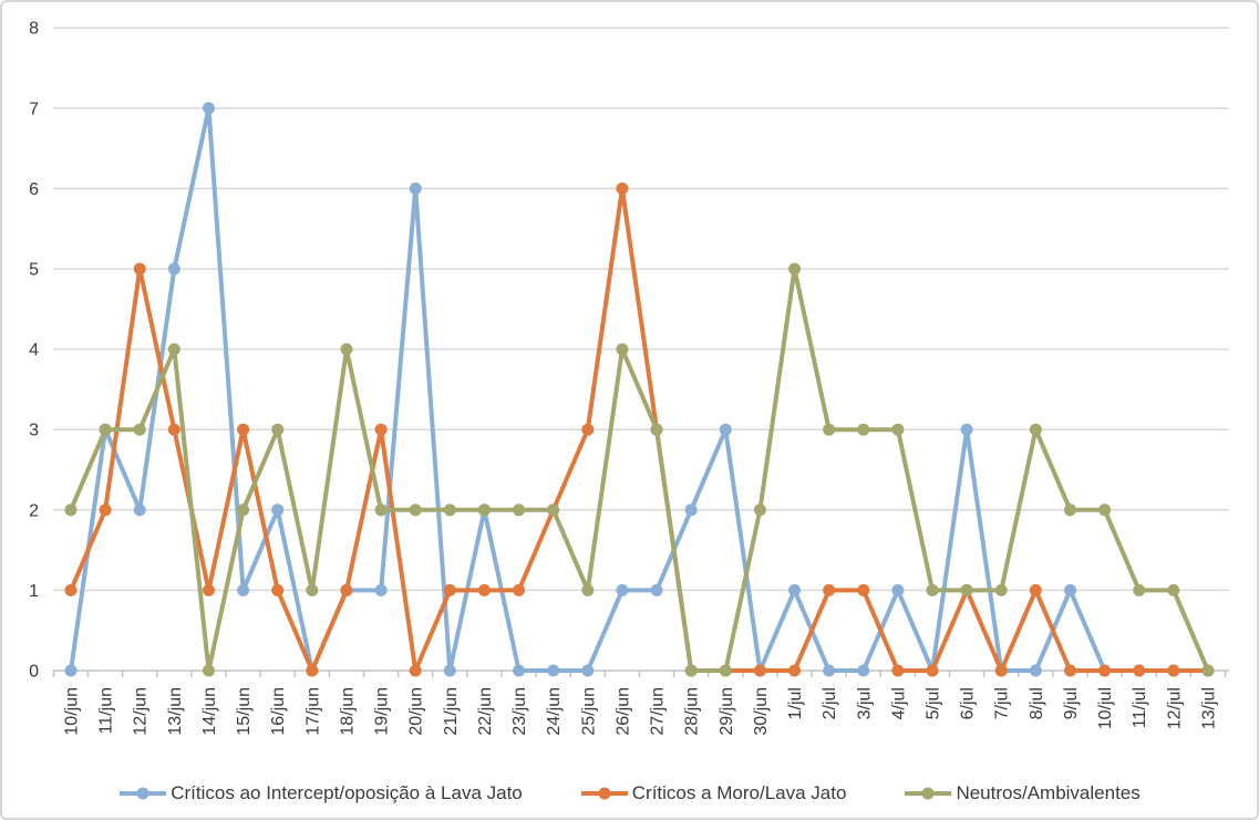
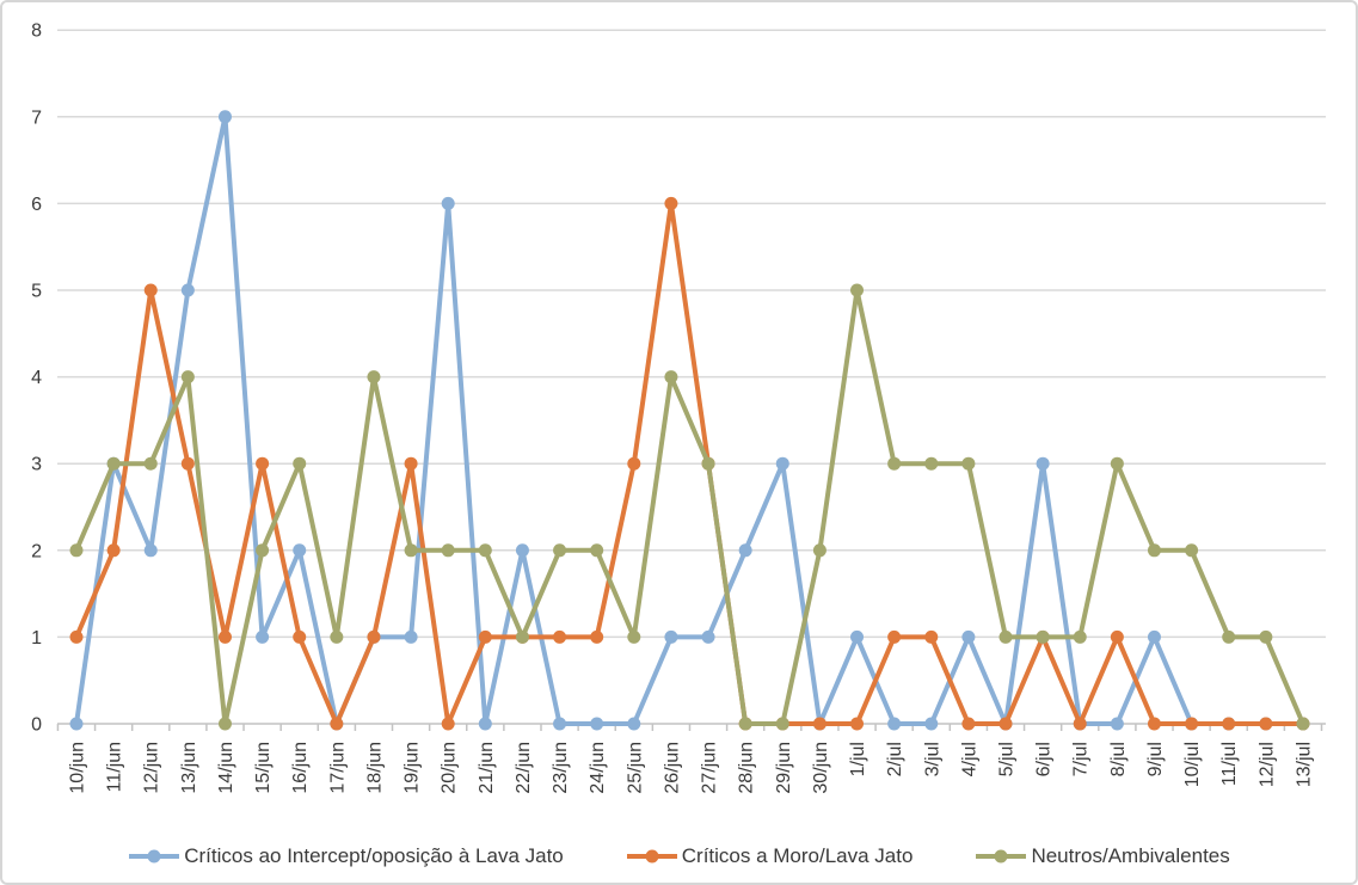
Neutros/Ambivalentes/22/jun: 2 -> 1
Críticos a Moro/Lava Jato/24/jun: 2 -> 1
